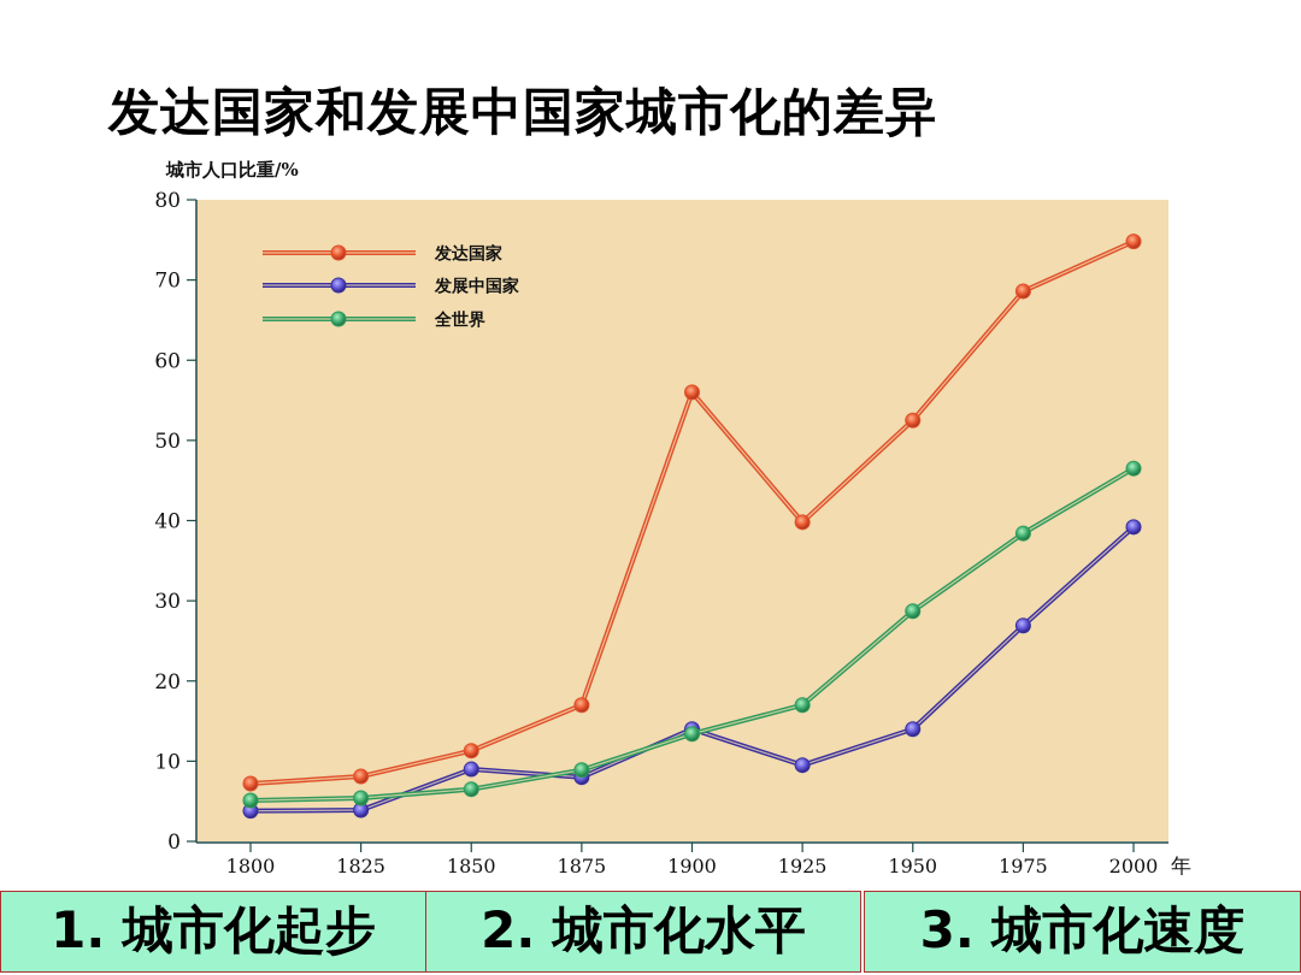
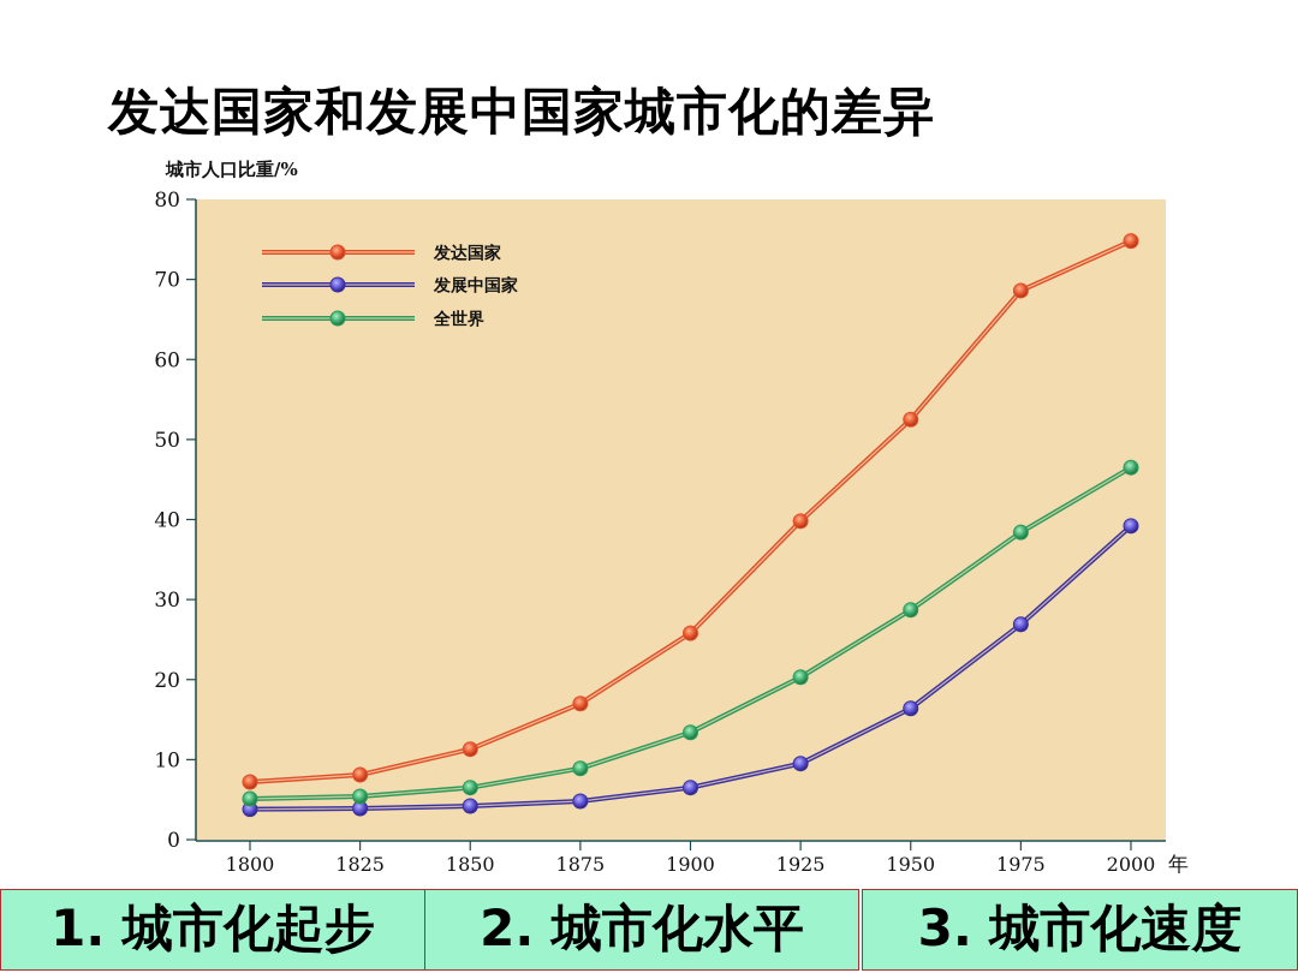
发展中国家/1850: 9 -> 4
发展中国家/1875: 8 -> 5
发达国家/1900: 56 -> 26
发展中国家/1900: 14 -> 6
全世界/1925: 17 -> 20
发展中国家/1950: 14 -> 16
